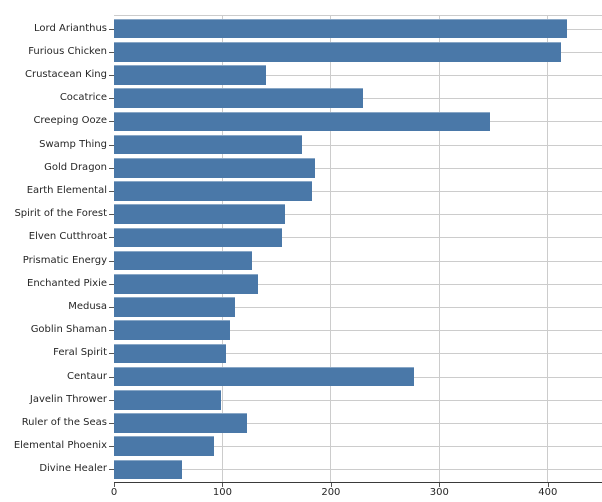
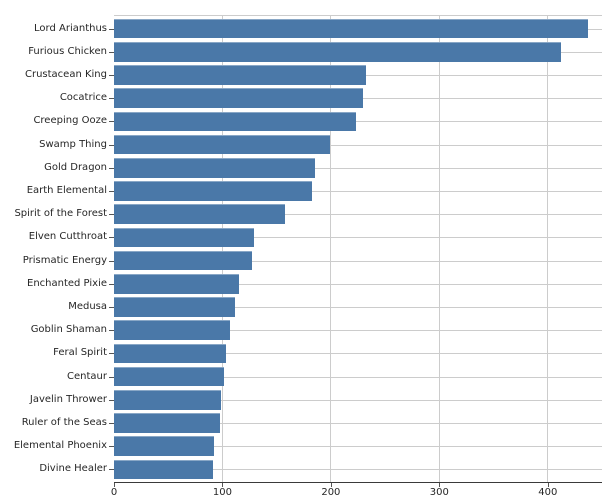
Lord Arianthus: 418 -> 437
Crustacean King: 140 -> 232
Creeping Ooze: 347 -> 223
Swamp Thing: 173 -> 199
Elven Cutthroat: 155 -> 129
Enchanted Pixie: 133 -> 115
Centaur: 277 -> 101
Ruler of the Seas: 123 -> 98
Divine Healer: 63 -> 91
